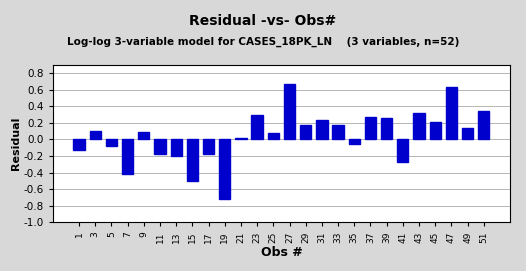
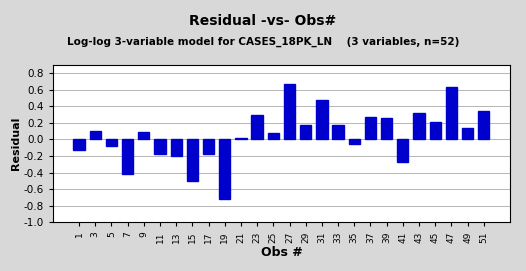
31: 0.23 -> 0.48
